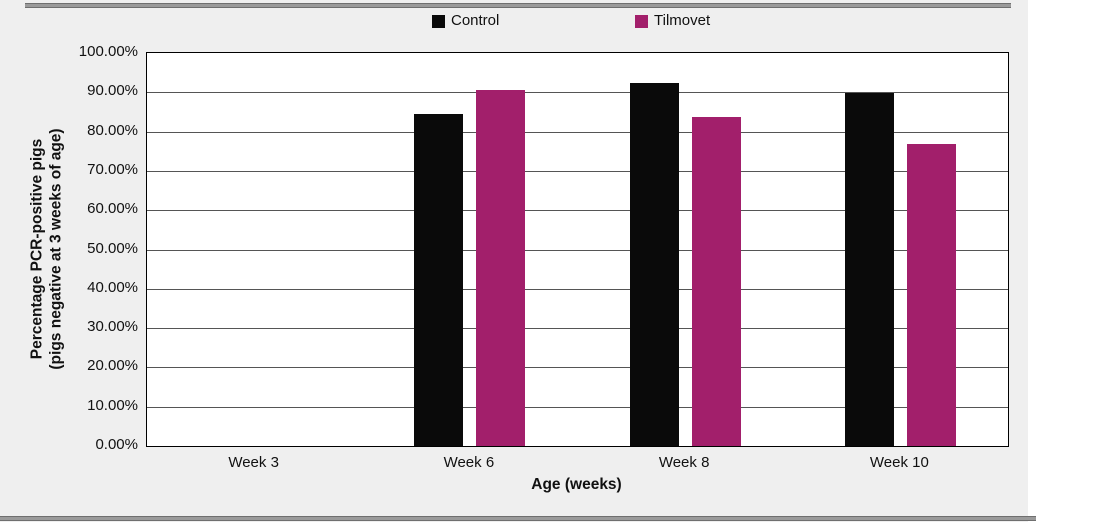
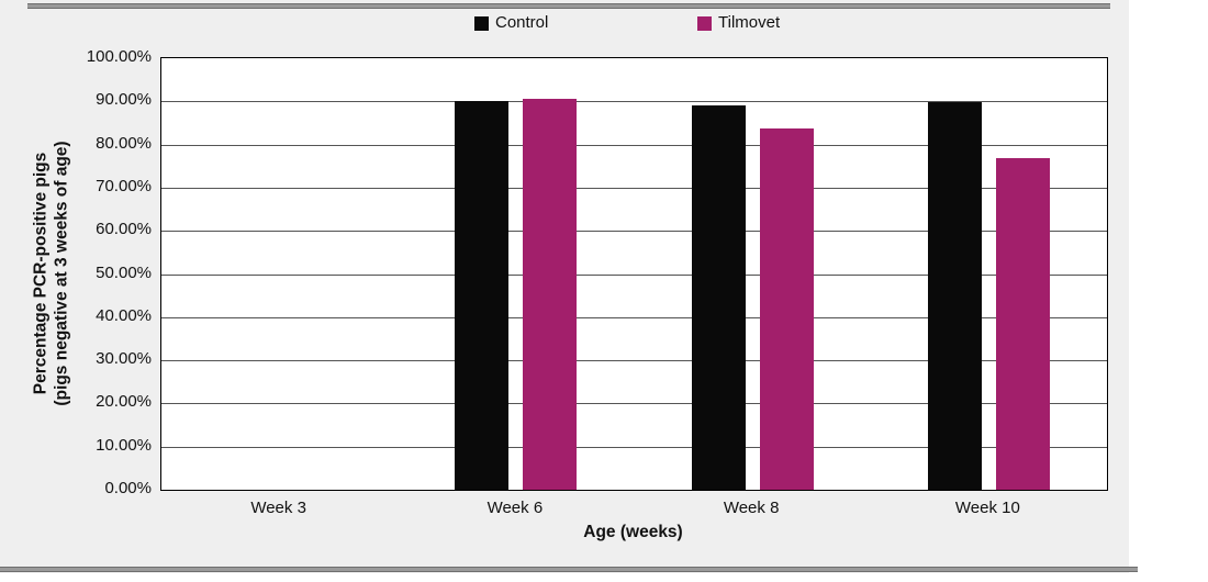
Control/Week 6: 85% -> 90%
Control/Week 8: 92% -> 89%
